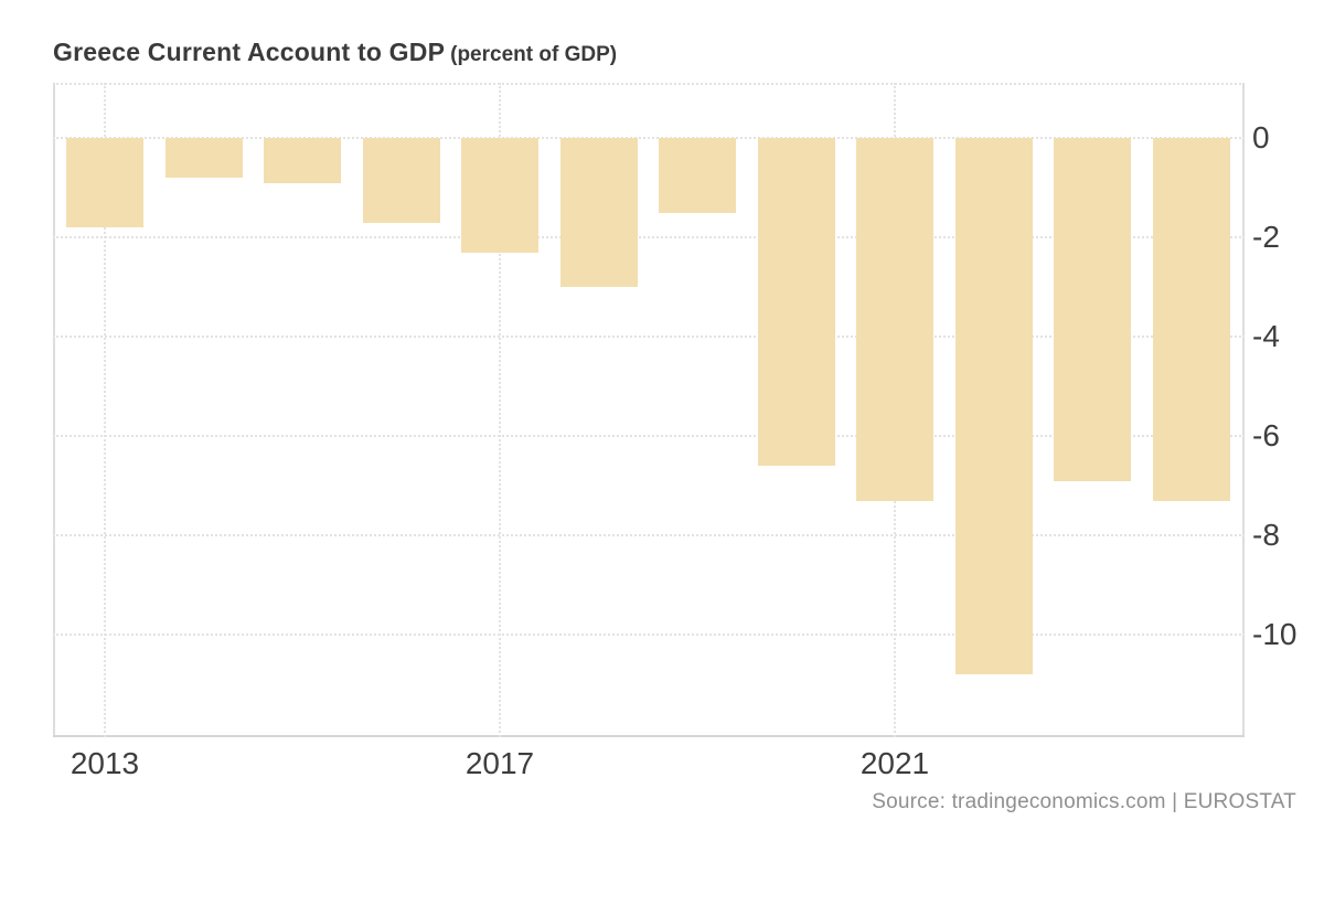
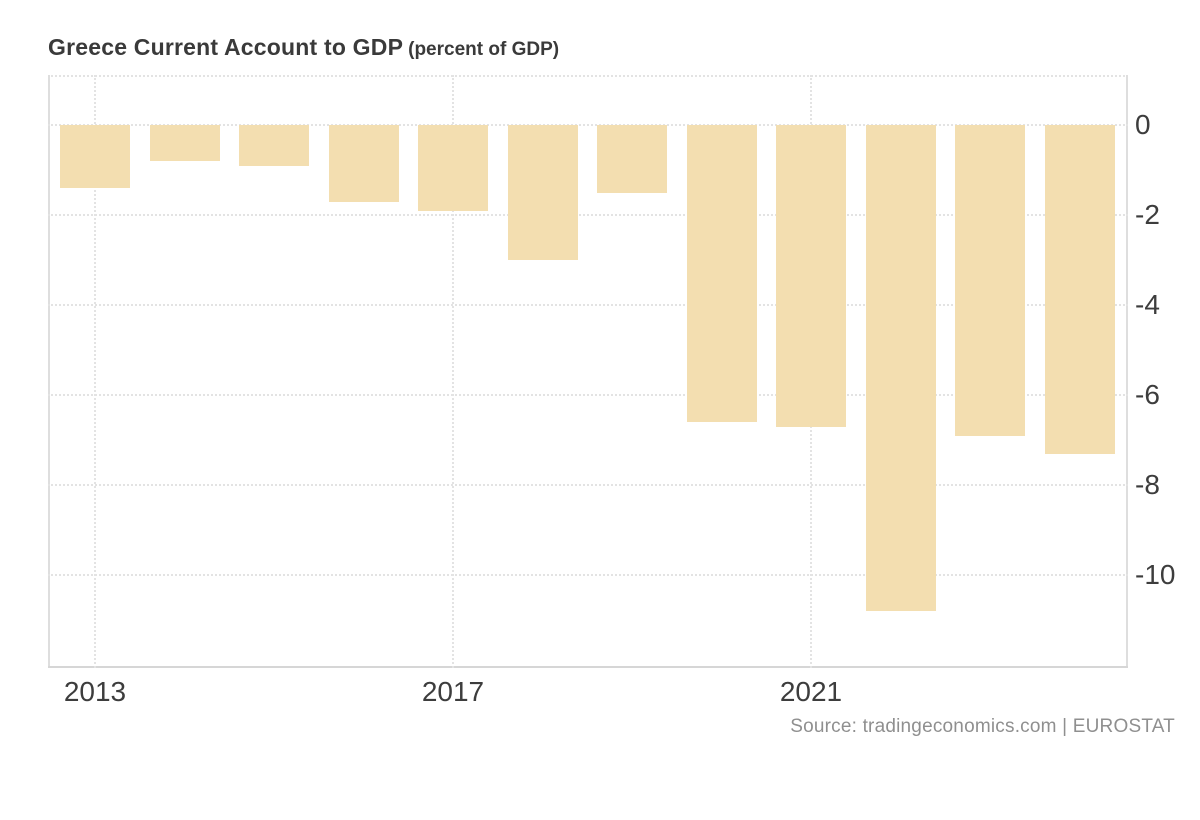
2013: -1.8 -> -1.4
2017: -2.3 -> -1.9
2021: -7.3 -> -6.7
